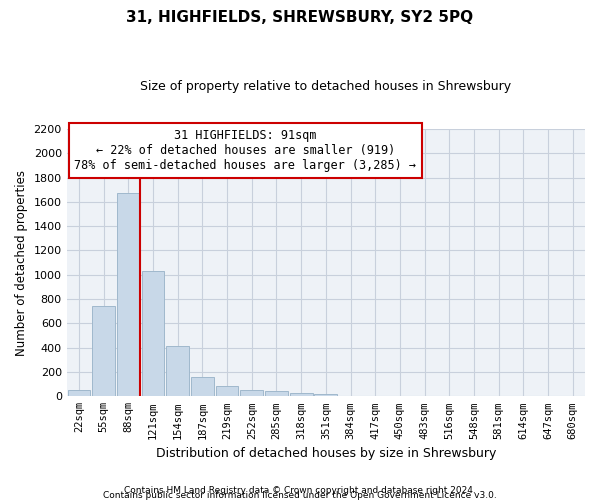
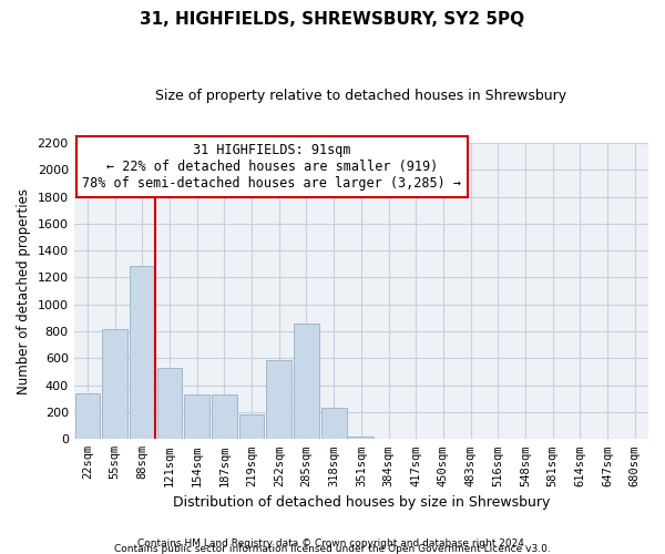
22sqm: 60 -> 340
55sqm: 740 -> 820
88sqm: 1670 -> 1290
121sqm: 1030 -> 530
154sqm: 410 -> 330
187sqm: 160 -> 330
219sqm: 80 -> 180
252sqm: 50 -> 590
285sqm: 40 -> 860
318sqm: 30 -> 230
